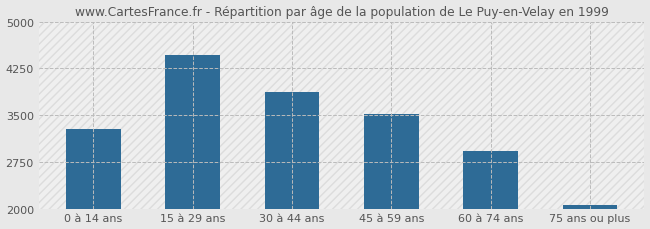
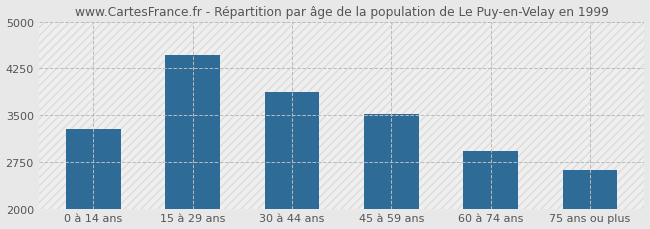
75 ans ou plus: 2060 -> 2620
